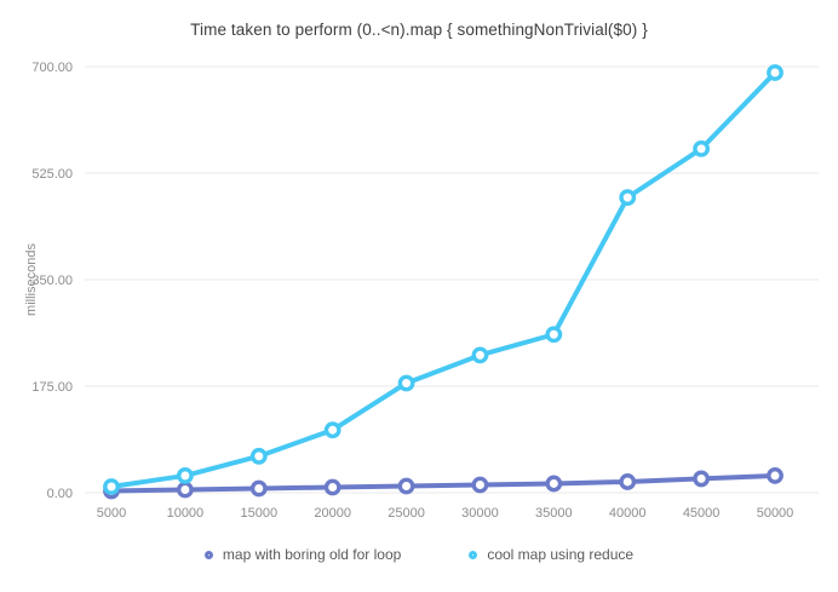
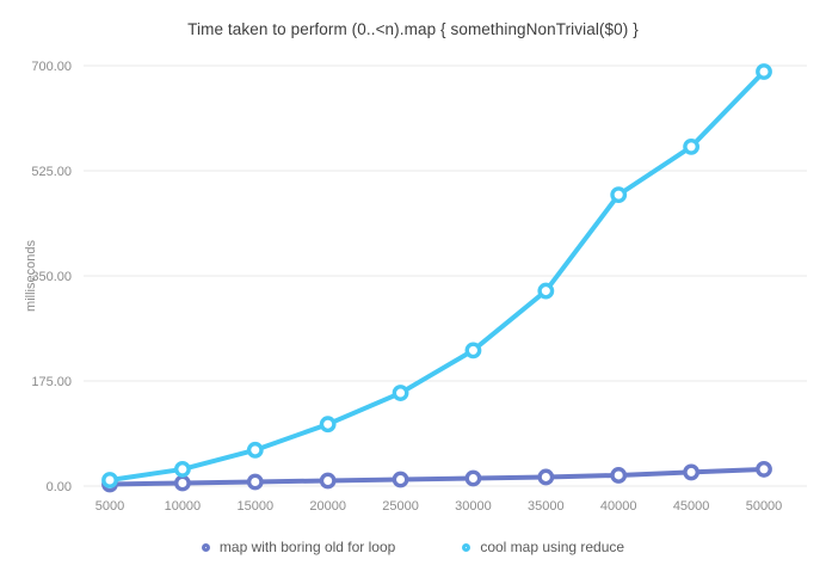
cool map using reduce/25000: 180 -> 160
cool map using reduce/35000: 260 -> 320
